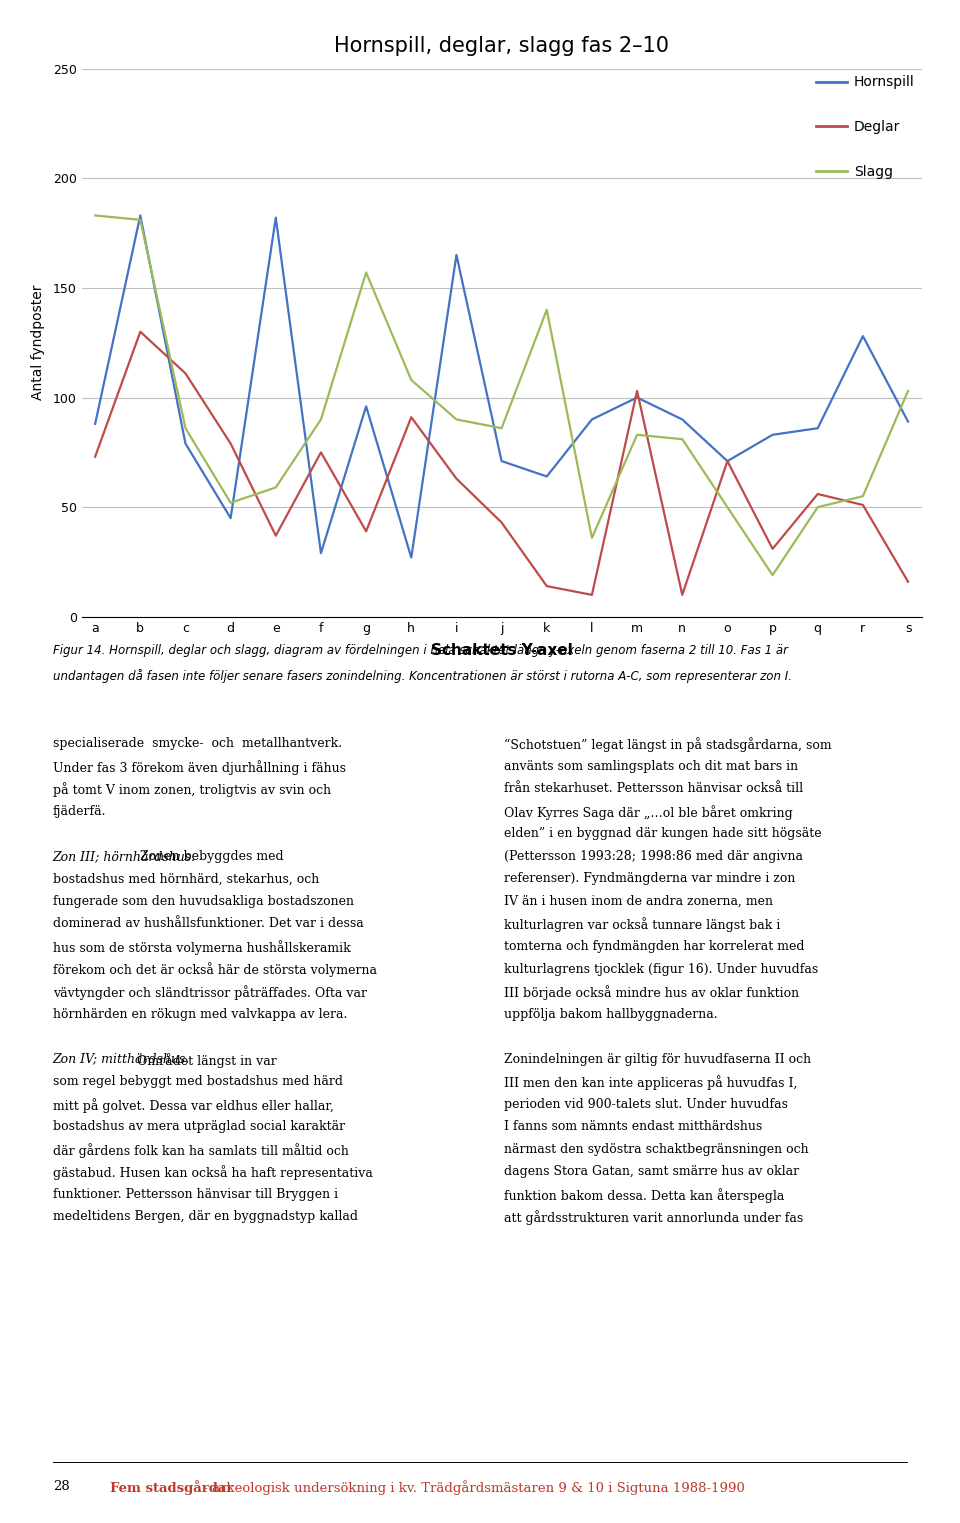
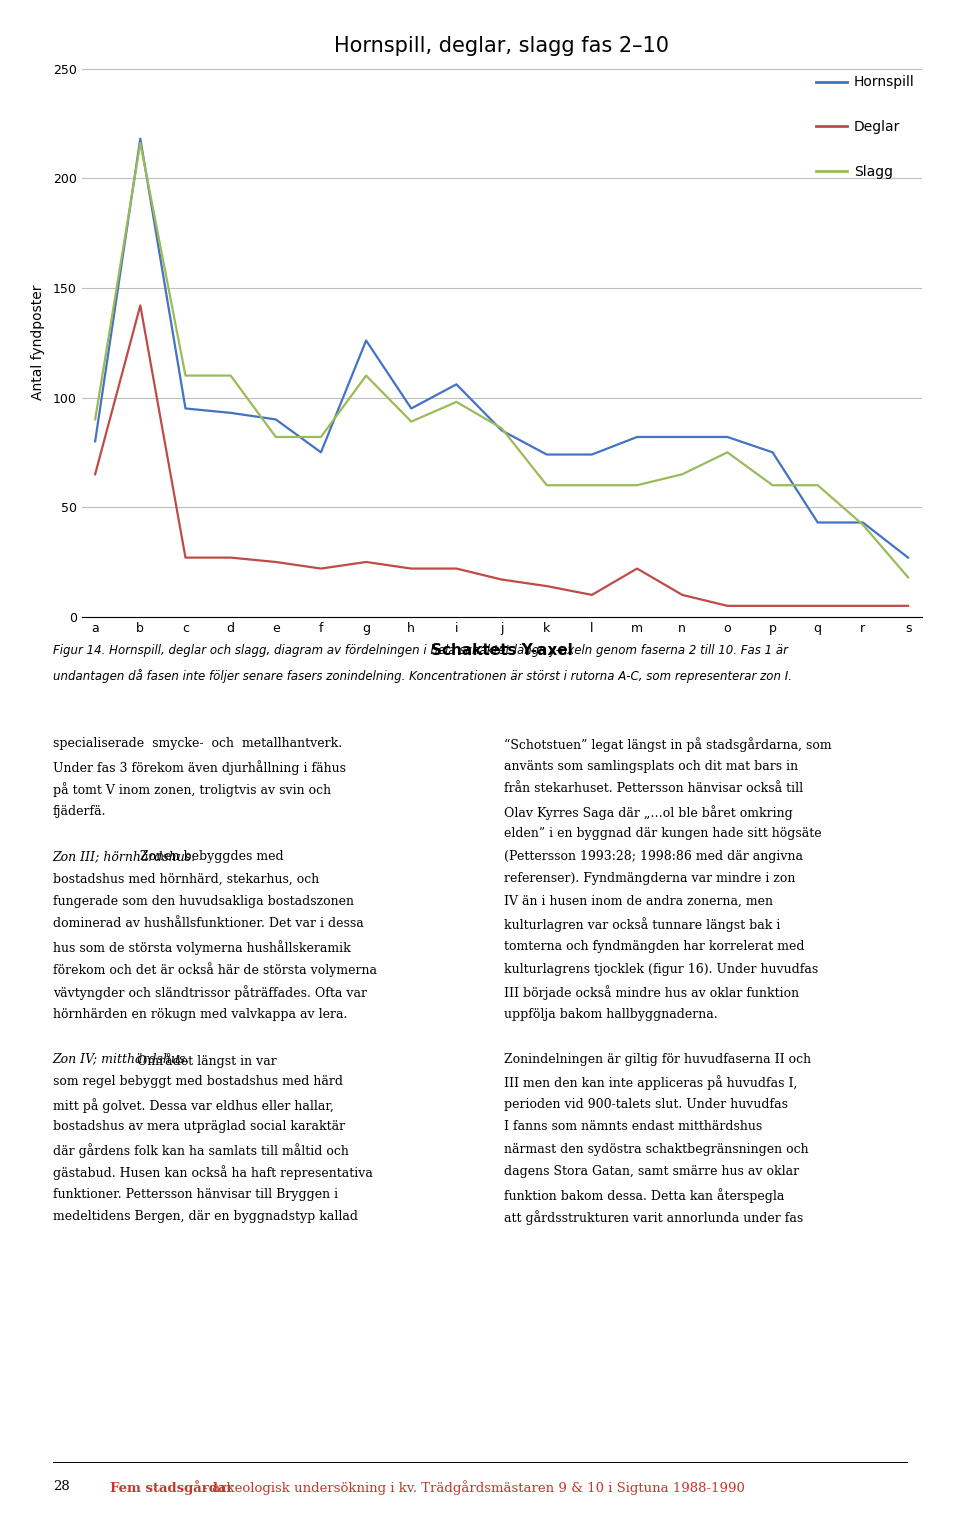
Hornspill/a: 88 -> 80
Deglar/a: 73 -> 65
Slagg/a: 183 -> 90
Hornspill/b: 183 -> 218
Deglar/b: 130 -> 142
Slagg/b: 181 -> 216
Hornspill/c: 79 -> 95
Deglar/c: 111 -> 27
Slagg/c: 86 -> 110
Hornspill/d: 45 -> 93
Deglar/d: 79 -> 27
Slagg/d: 52 -> 110
Hornspill/e: 182 -> 90
Deglar/e: 37 -> 25
Slagg/e: 59 -> 82
Hornspill/f: 29 -> 75
Deglar/f: 75 -> 22
Slagg/f: 90 -> 82
Hornspill/g: 96 -> 126
Deglar/g: 39 -> 25
Slagg/g: 157 -> 110
Hornspill/h: 27 -> 95
Deglar/h: 91 -> 22
Slagg/h: 108 -> 89
Hornspill/i: 165 -> 106
Deglar/i: 63 -> 22
Slagg/i: 90 -> 98
Hornspill/j: 71 -> 85
Deglar/j: 43 -> 17
Hornspill/k: 64 -> 74
Slagg/k: 140 -> 60
Hornspill/l: 90 -> 74
Slagg/l: 36 -> 60
Hornspill/m: 100 -> 82
Deglar/m: 103 -> 22
Slagg/m: 83 -> 60
Hornspill/n: 90 -> 82
Slagg/n: 81 -> 65
Hornspill/o: 71 -> 82
Deglar/o: 71 -> 5
Slagg/o: 50 -> 75
Hornspill/p: 83 -> 75
Deglar/p: 31 -> 5
Slagg/p: 19 -> 60
Hornspill/q: 86 -> 43
Deglar/q: 56 -> 5
Slagg/q: 50 -> 60
Hornspill/r: 128 -> 43
Deglar/r: 51 -> 5
Slagg/r: 55 -> 42
Hornspill/s: 89 -> 27
Deglar/s: 16 -> 5
Slagg/s: 103 -> 18
